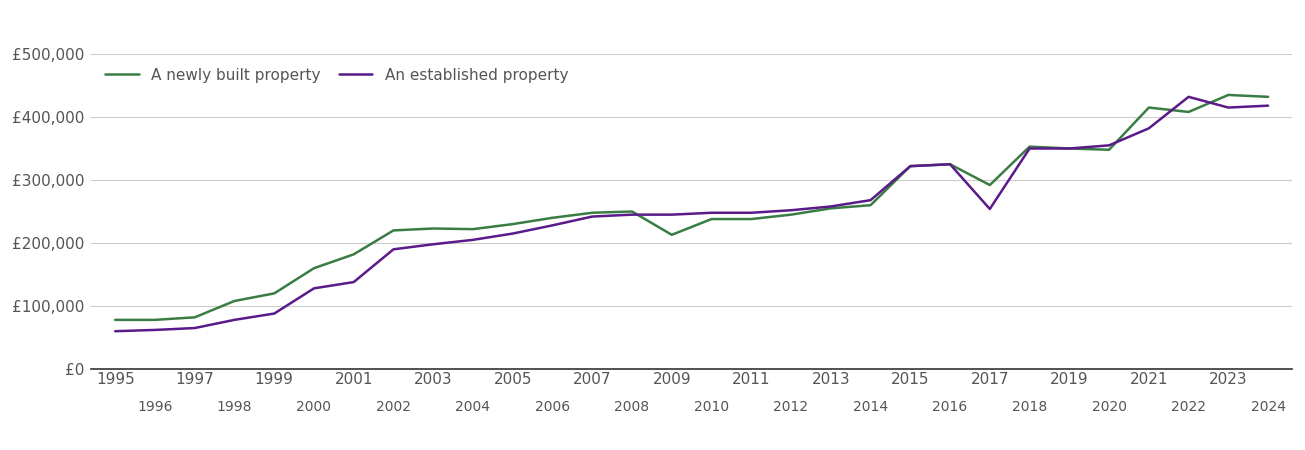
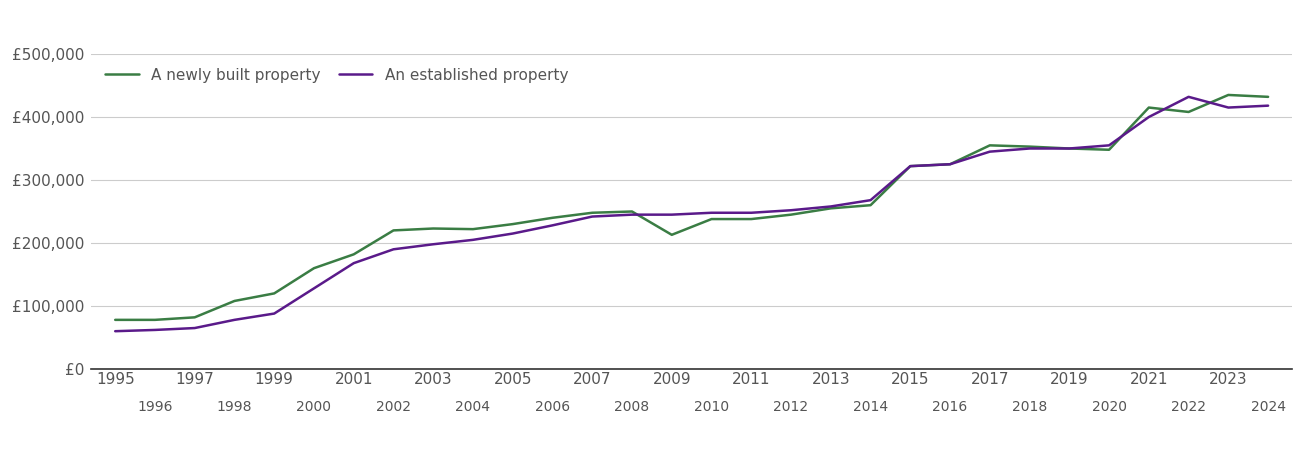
An established property/2001: £138,000 -> £168,000
A newly built property/2017: £292,000 -> £355,000
An established property/2017: £254,000 -> £345,000
An established property/2021: £382,000 -> £400,000
